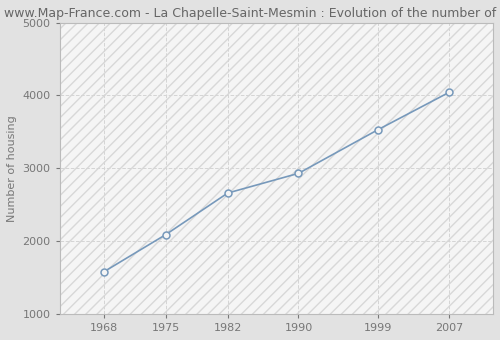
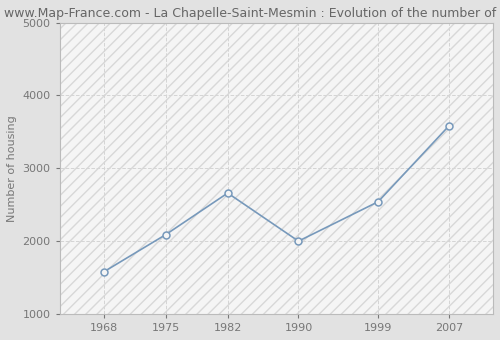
1990: 2930 -> 2000
1999: 3530 -> 2540
2007: 4040 -> 3580
